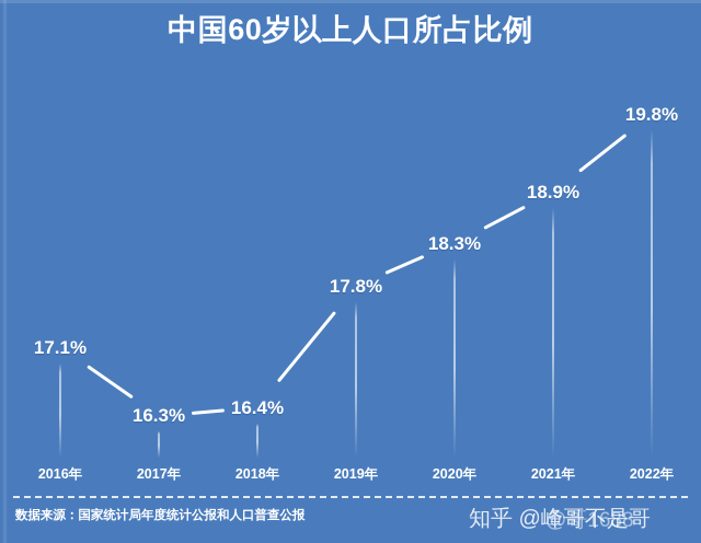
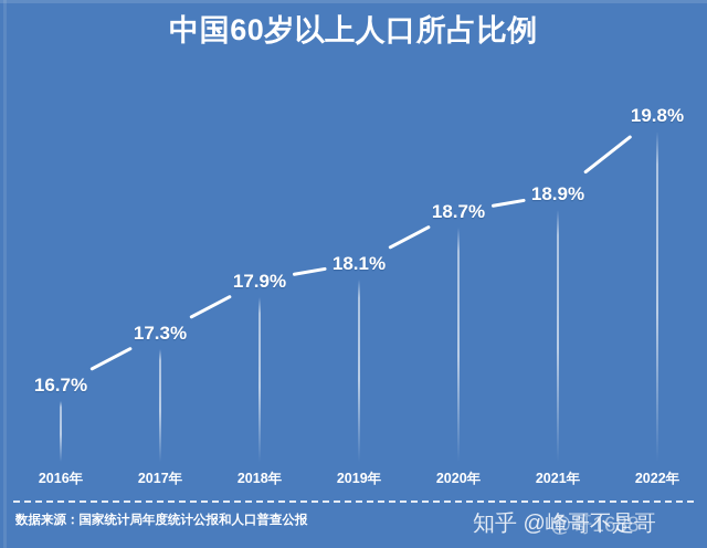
2016年: 17.1% -> 16.7%
2017年: 16.3% -> 17.3%
2018年: 16.4% -> 17.9%
2019年: 17.8% -> 18.1%
2020年: 18.3% -> 18.7%
